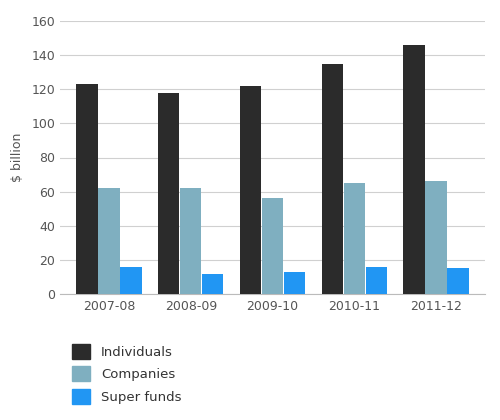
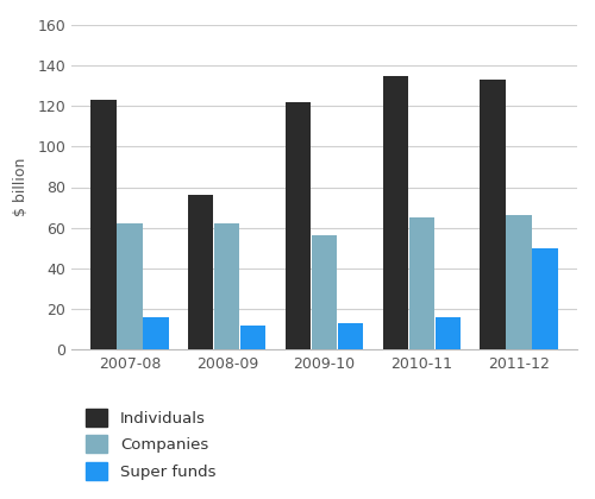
Individuals/2008-09: 118 -> 76
Individuals/2011-12: 146 -> 133
Super funds/2011-12: 15 -> 50
